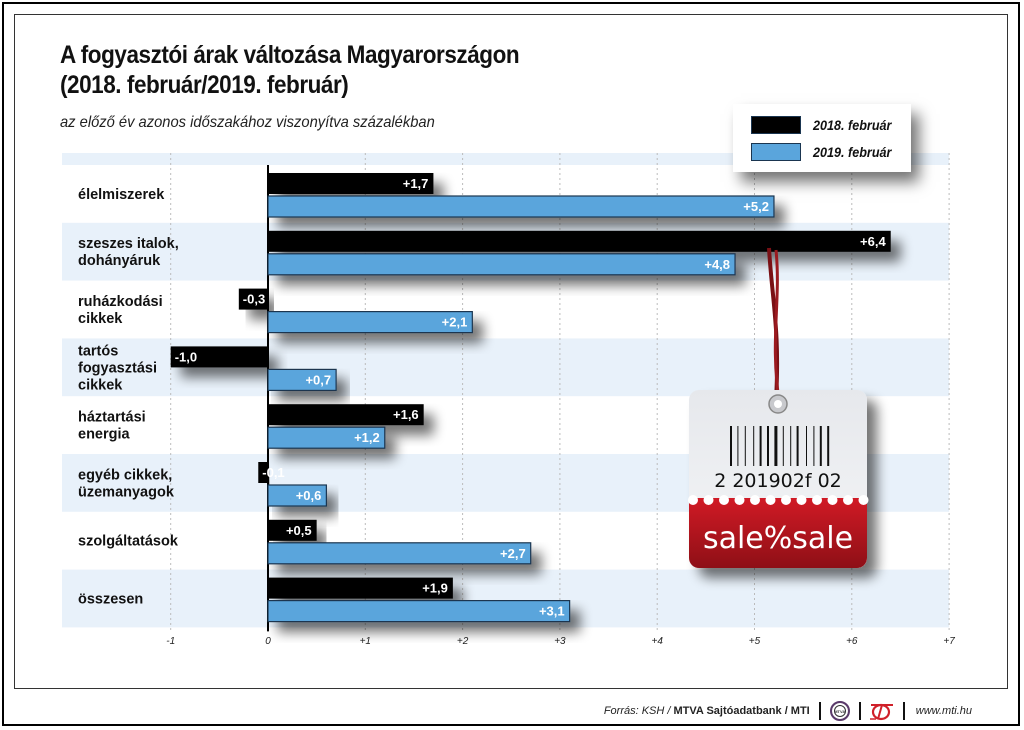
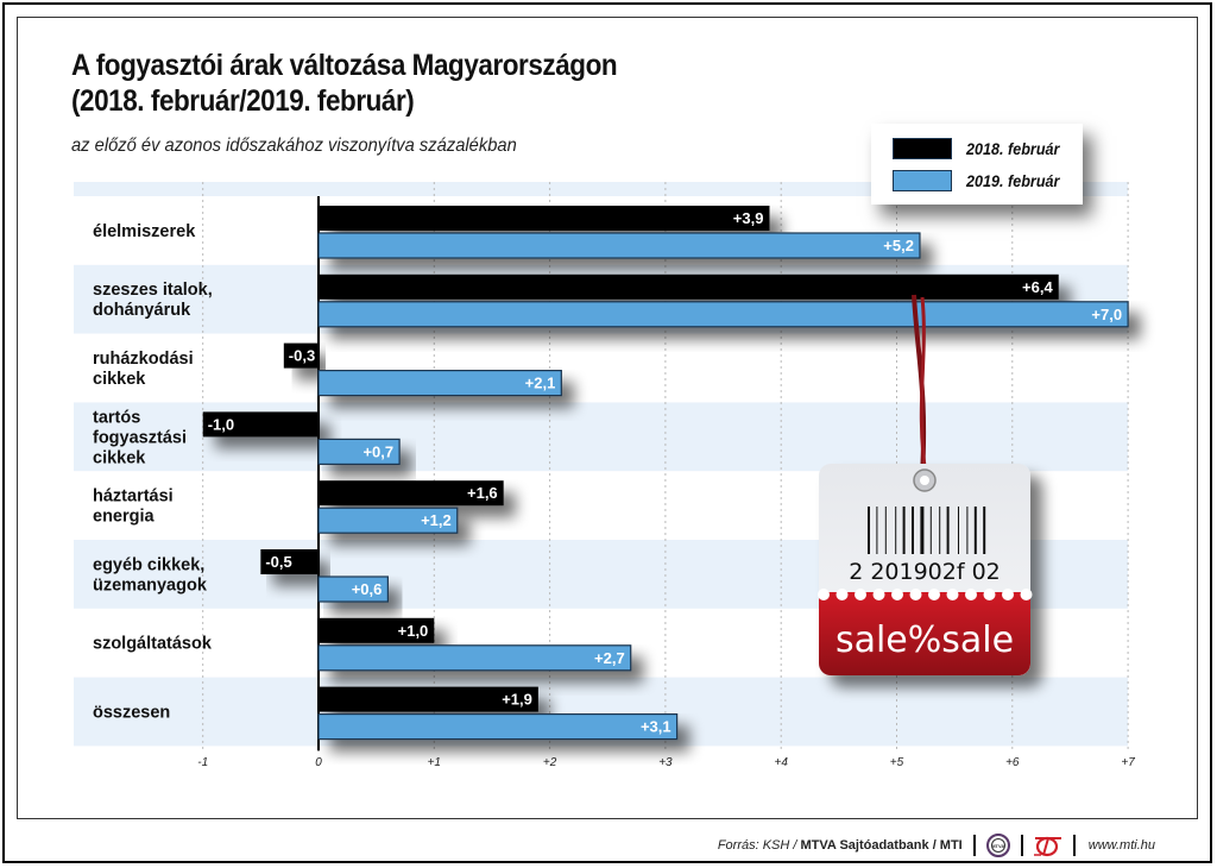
2018. február/élelmiszerek: +1,7 -> +3,9
2019. február/szeszes italok, dohányáruk: +4,8 -> +7,0
2018. február/egyéb cikkek, üzemanyagok: -0,1 -> -0,5
2018. február/szolgáltatások: +0,5 -> +1,0
